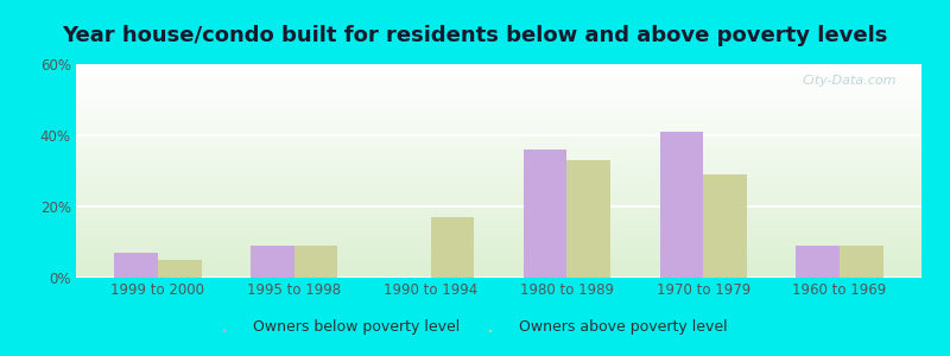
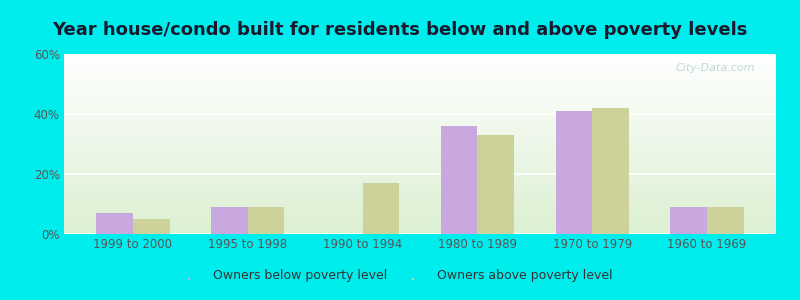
Owners above poverty level/1970 to 1979: 29% -> 42%
